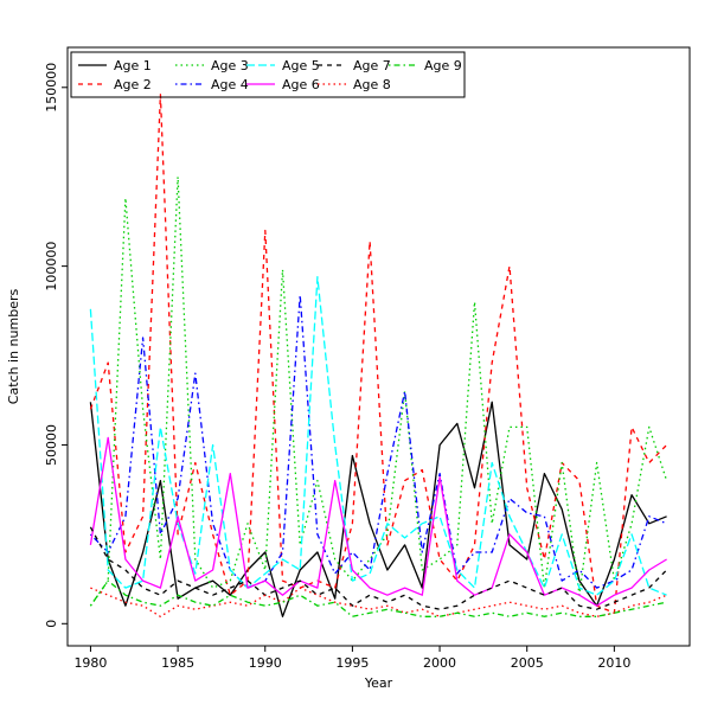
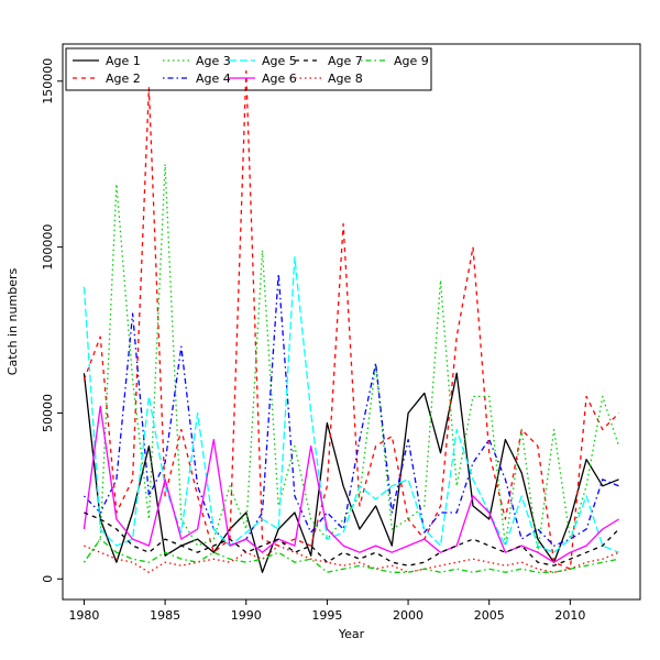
Age 6/1980: 22000 -> 15000
Age 7/1980: 27000 -> 20000
Age 2/1990: 110000 -> 153000
Age 6/2000: 41000 -> 10000
Age 4/2005: 31000 -> 42000
